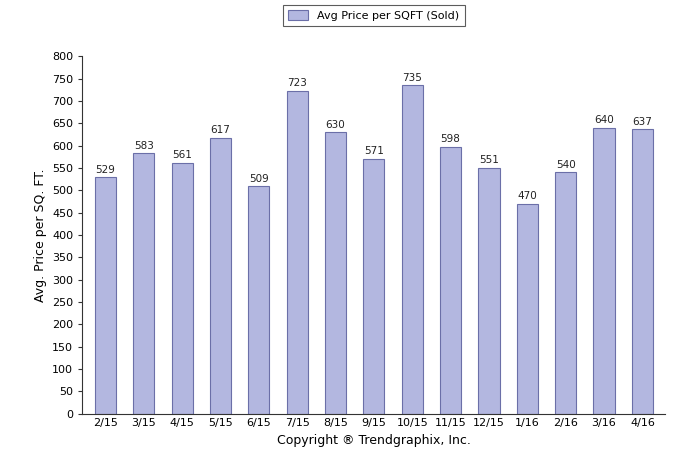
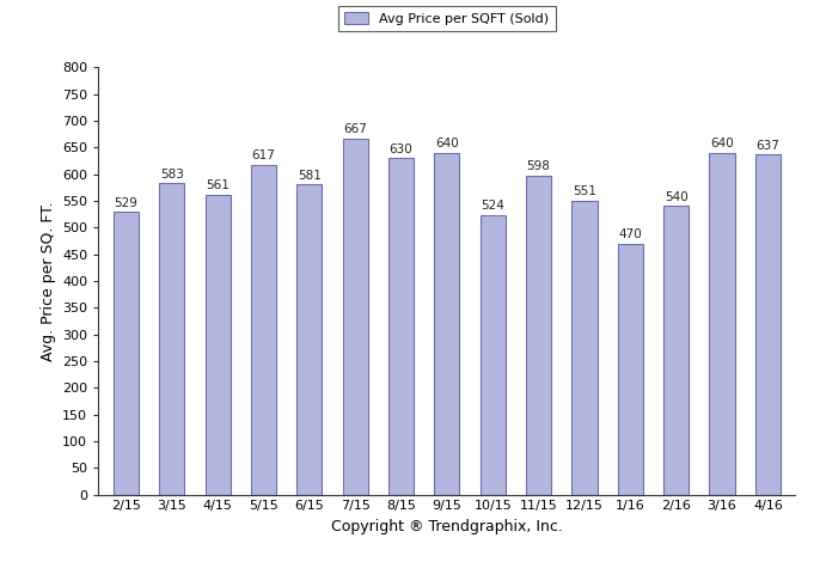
6/15: 509 -> 581
7/15: 723 -> 667
9/15: 571 -> 640
10/15: 735 -> 524
